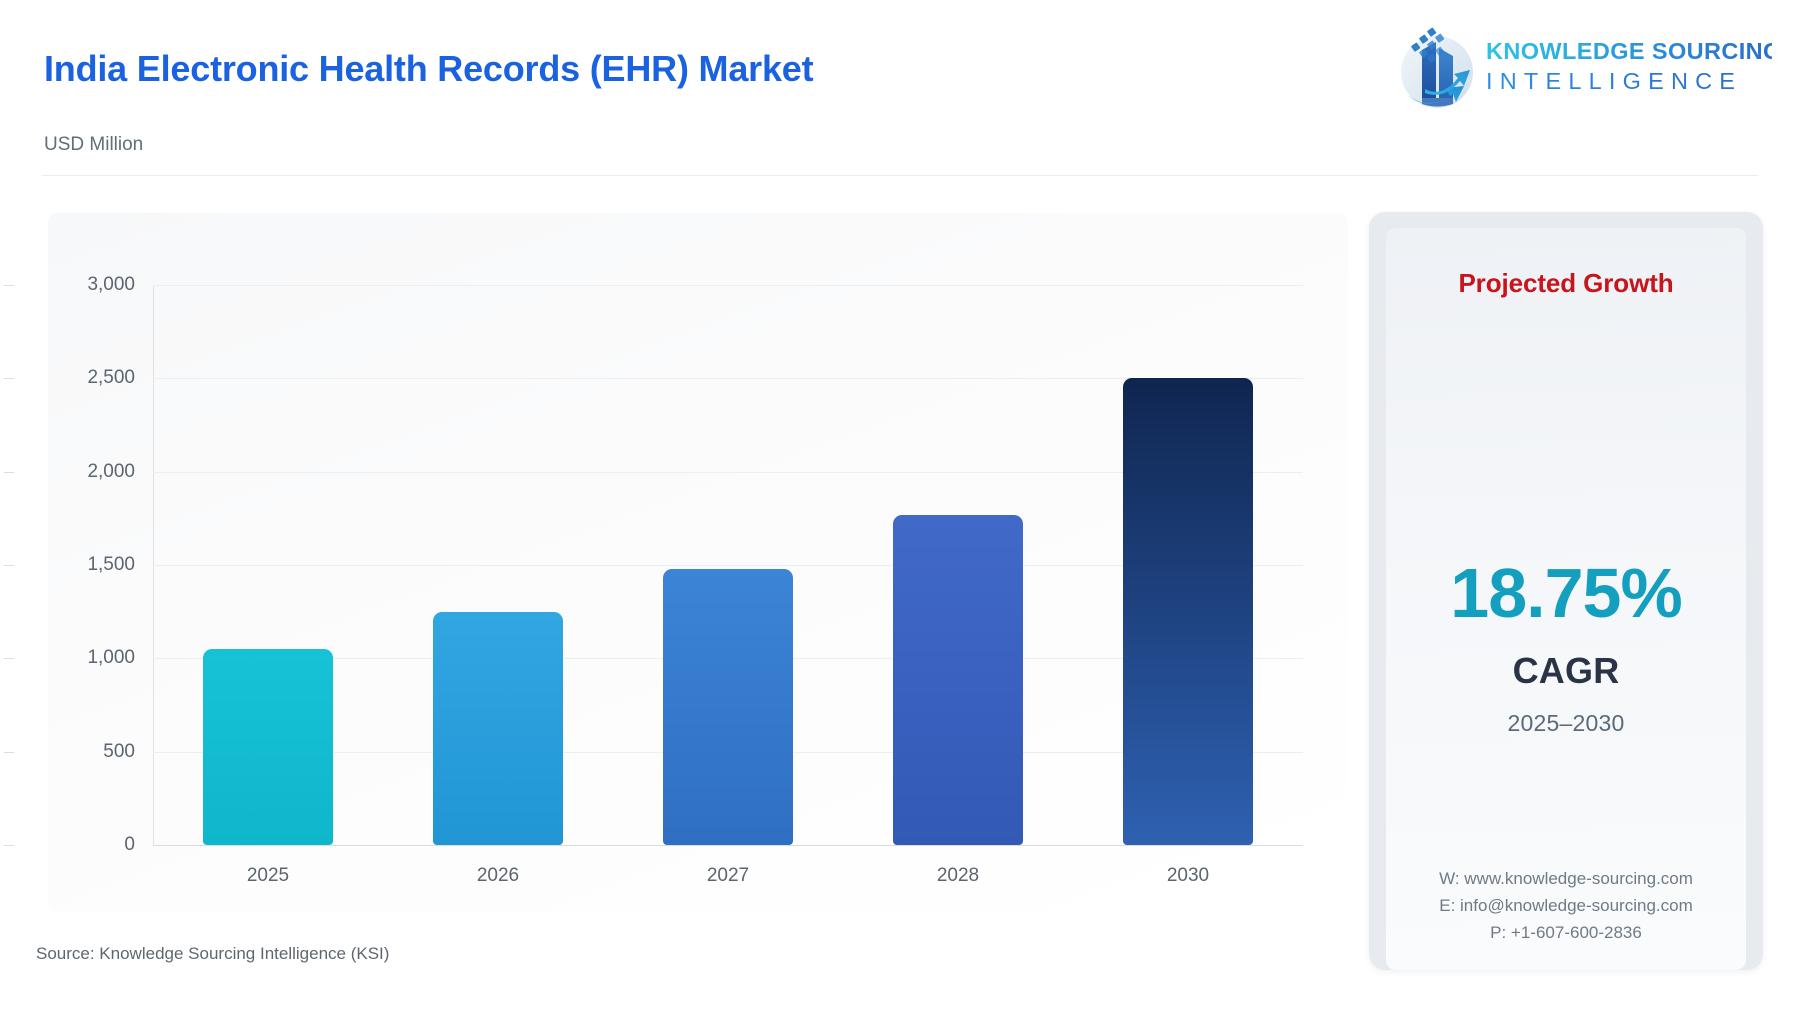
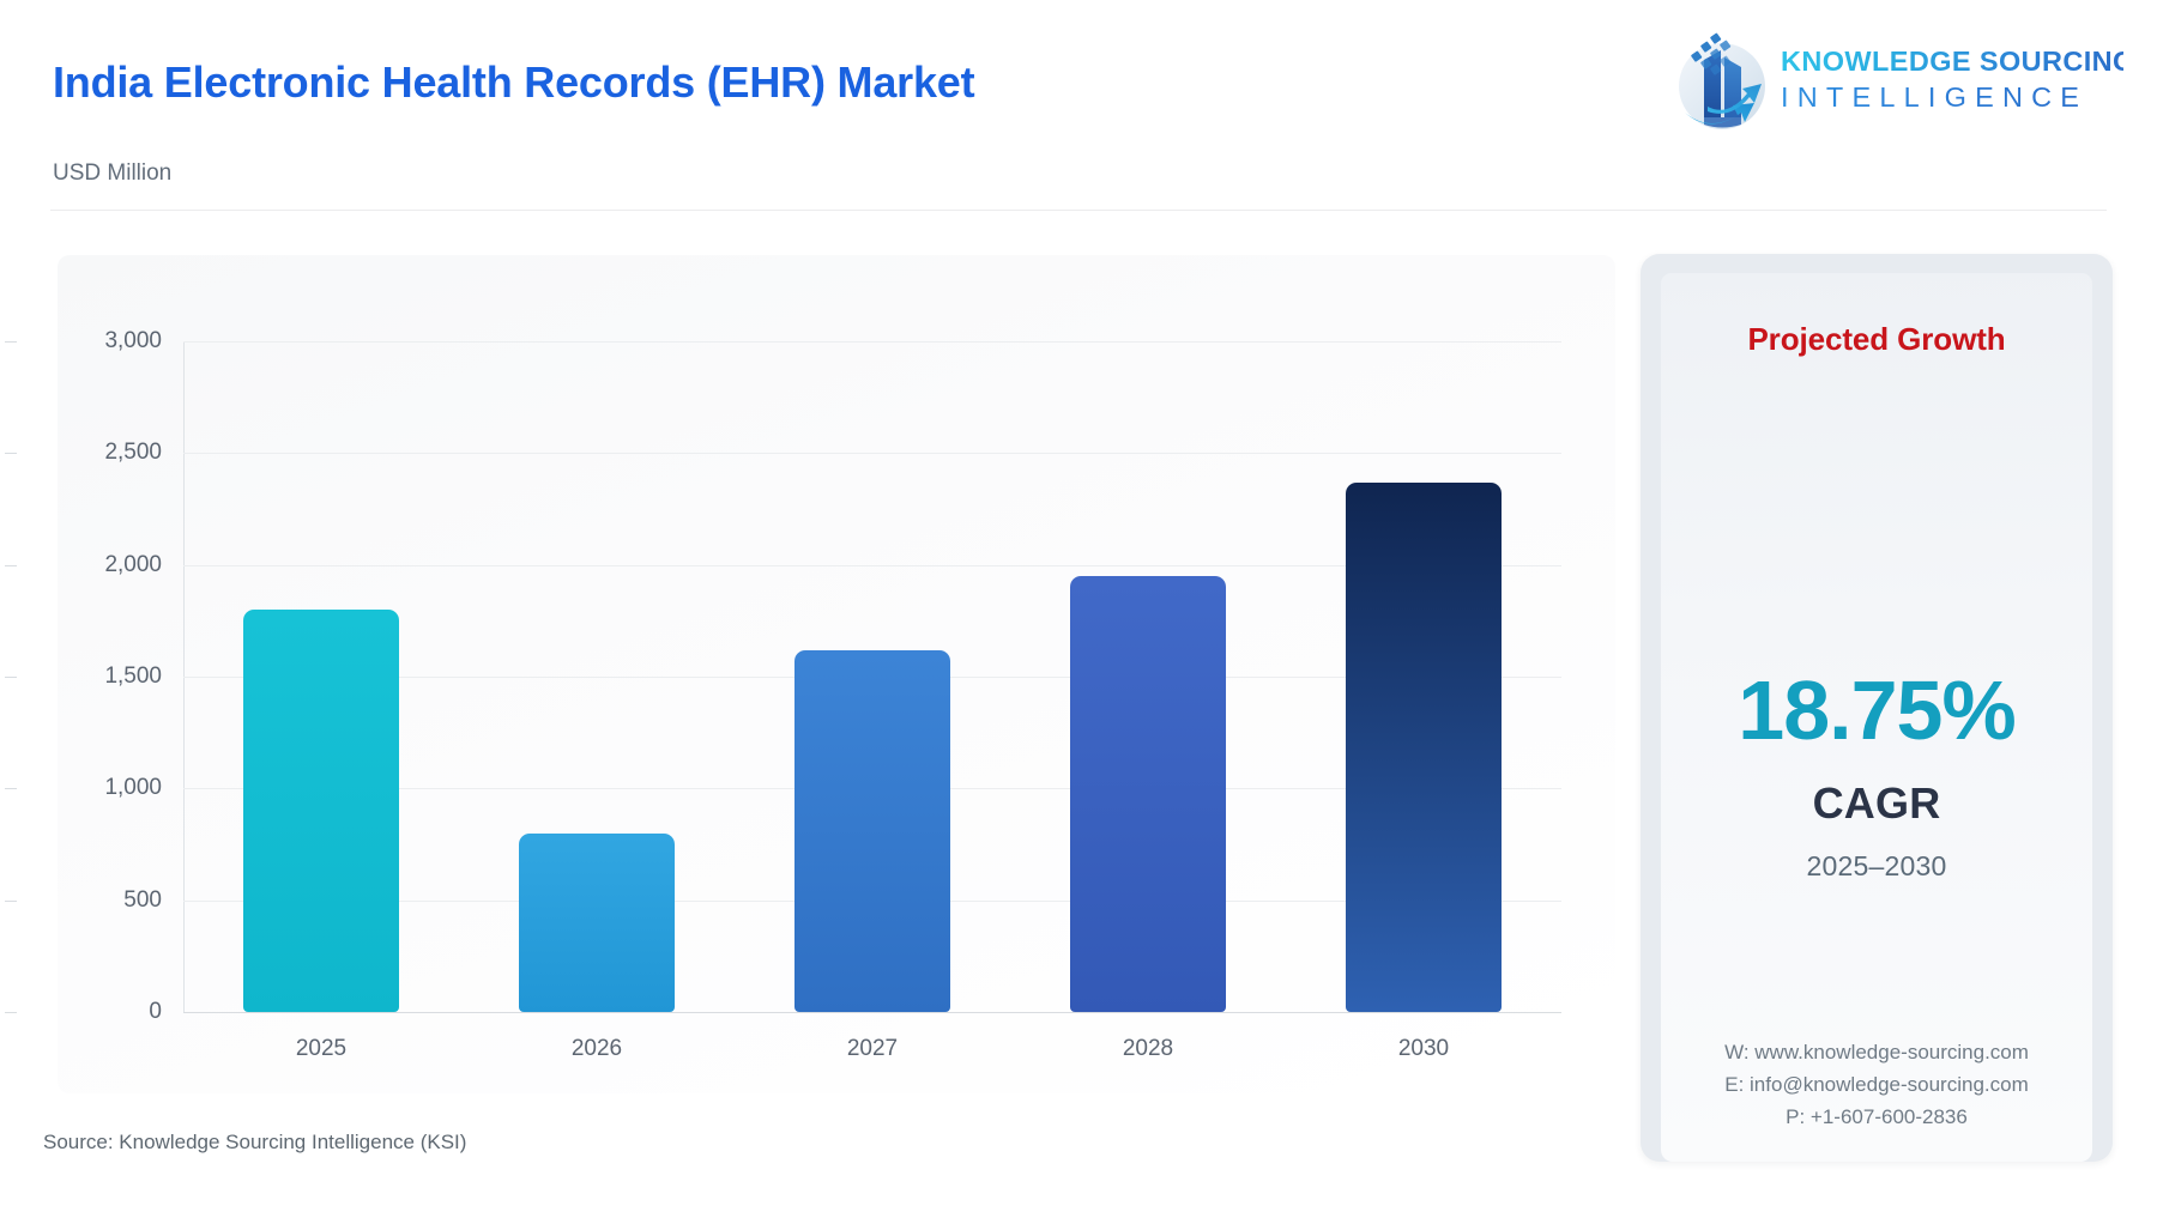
2025: 1050 -> 1800
2026: 1250 -> 800
2027: 1480 -> 1620
2028: 1770 -> 1950
2030: 2500 -> 2370
